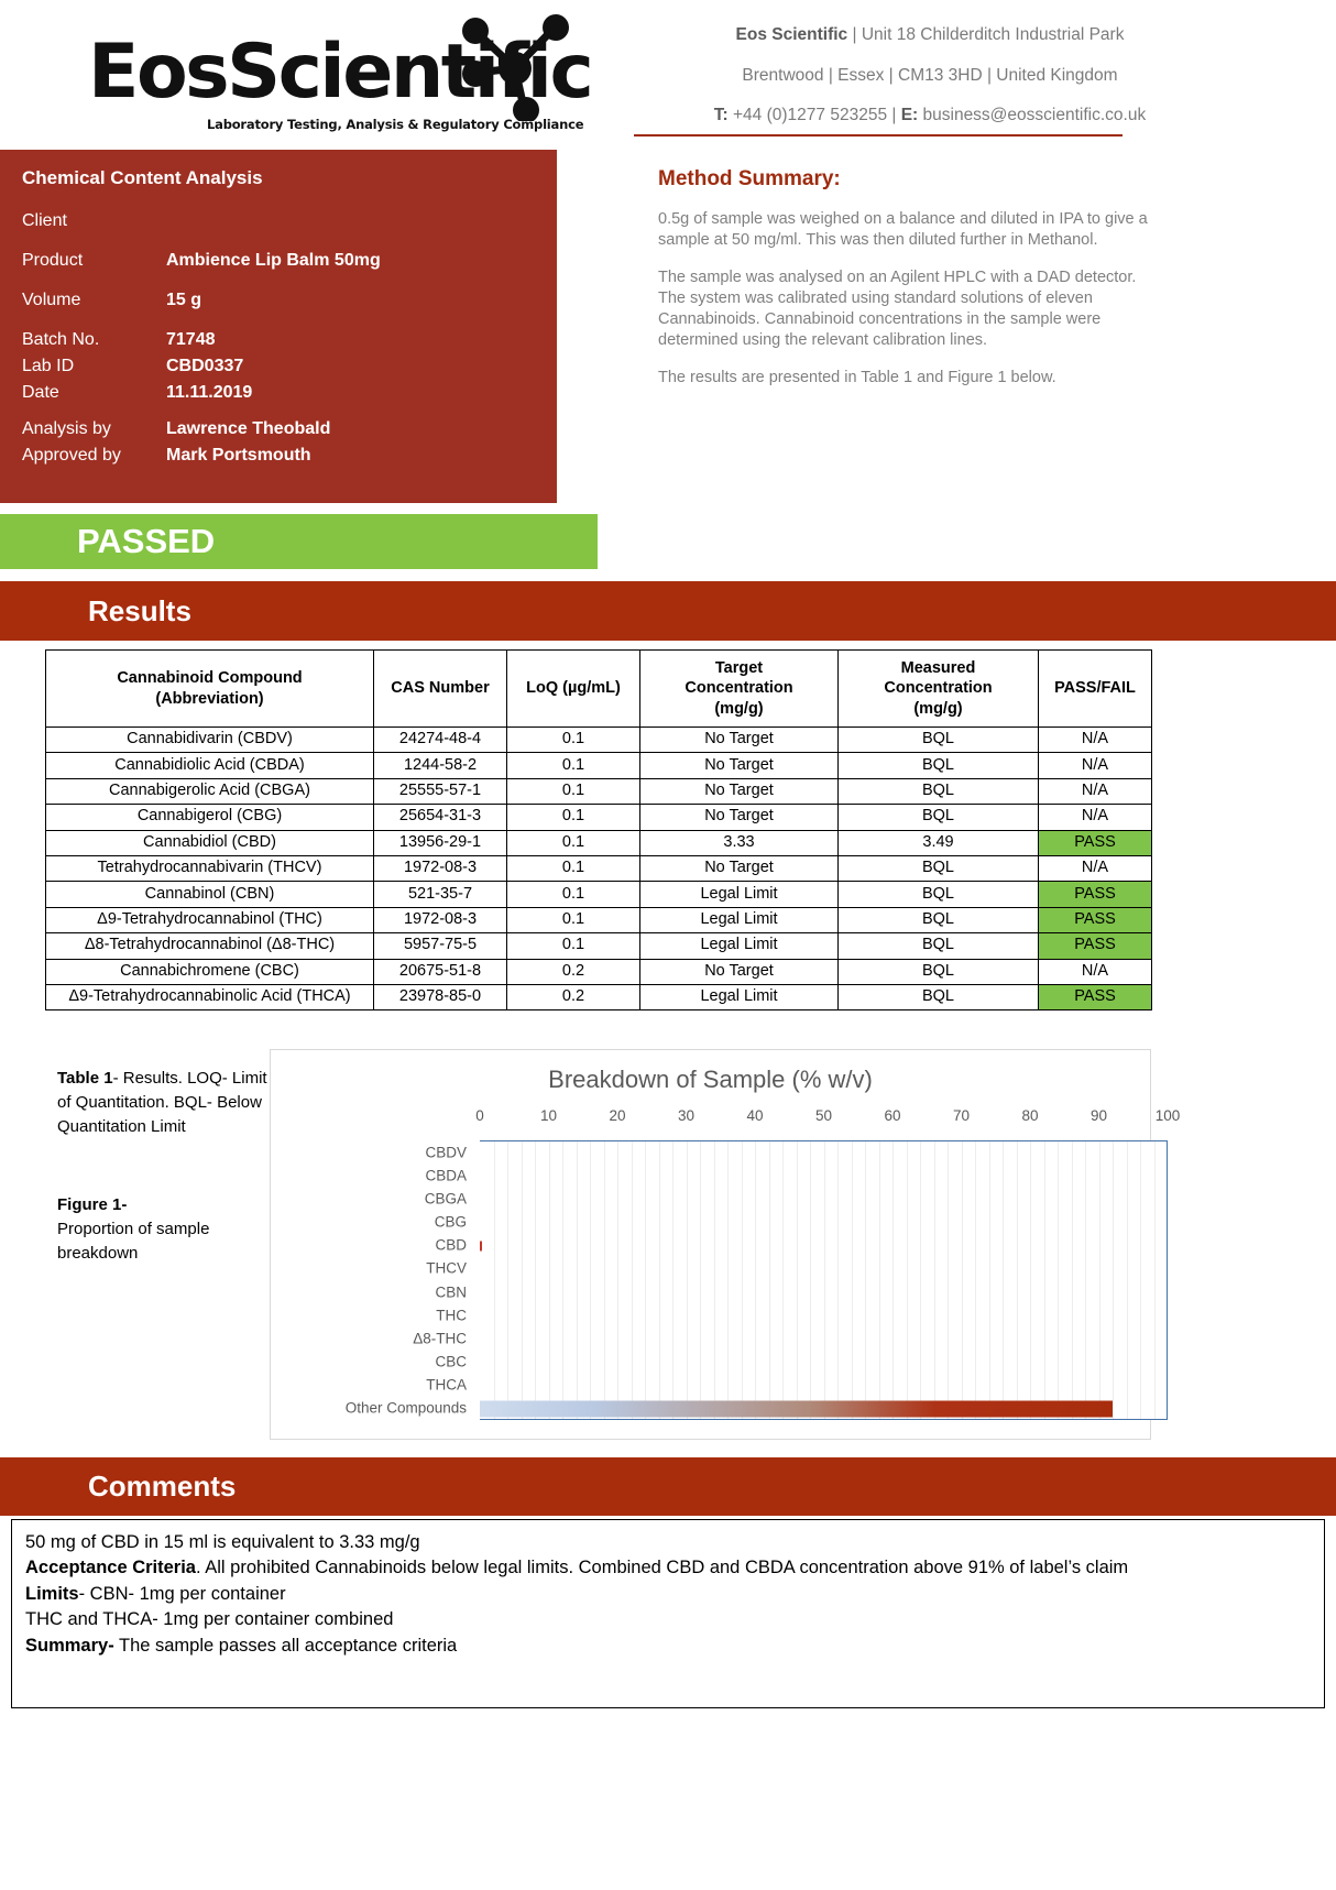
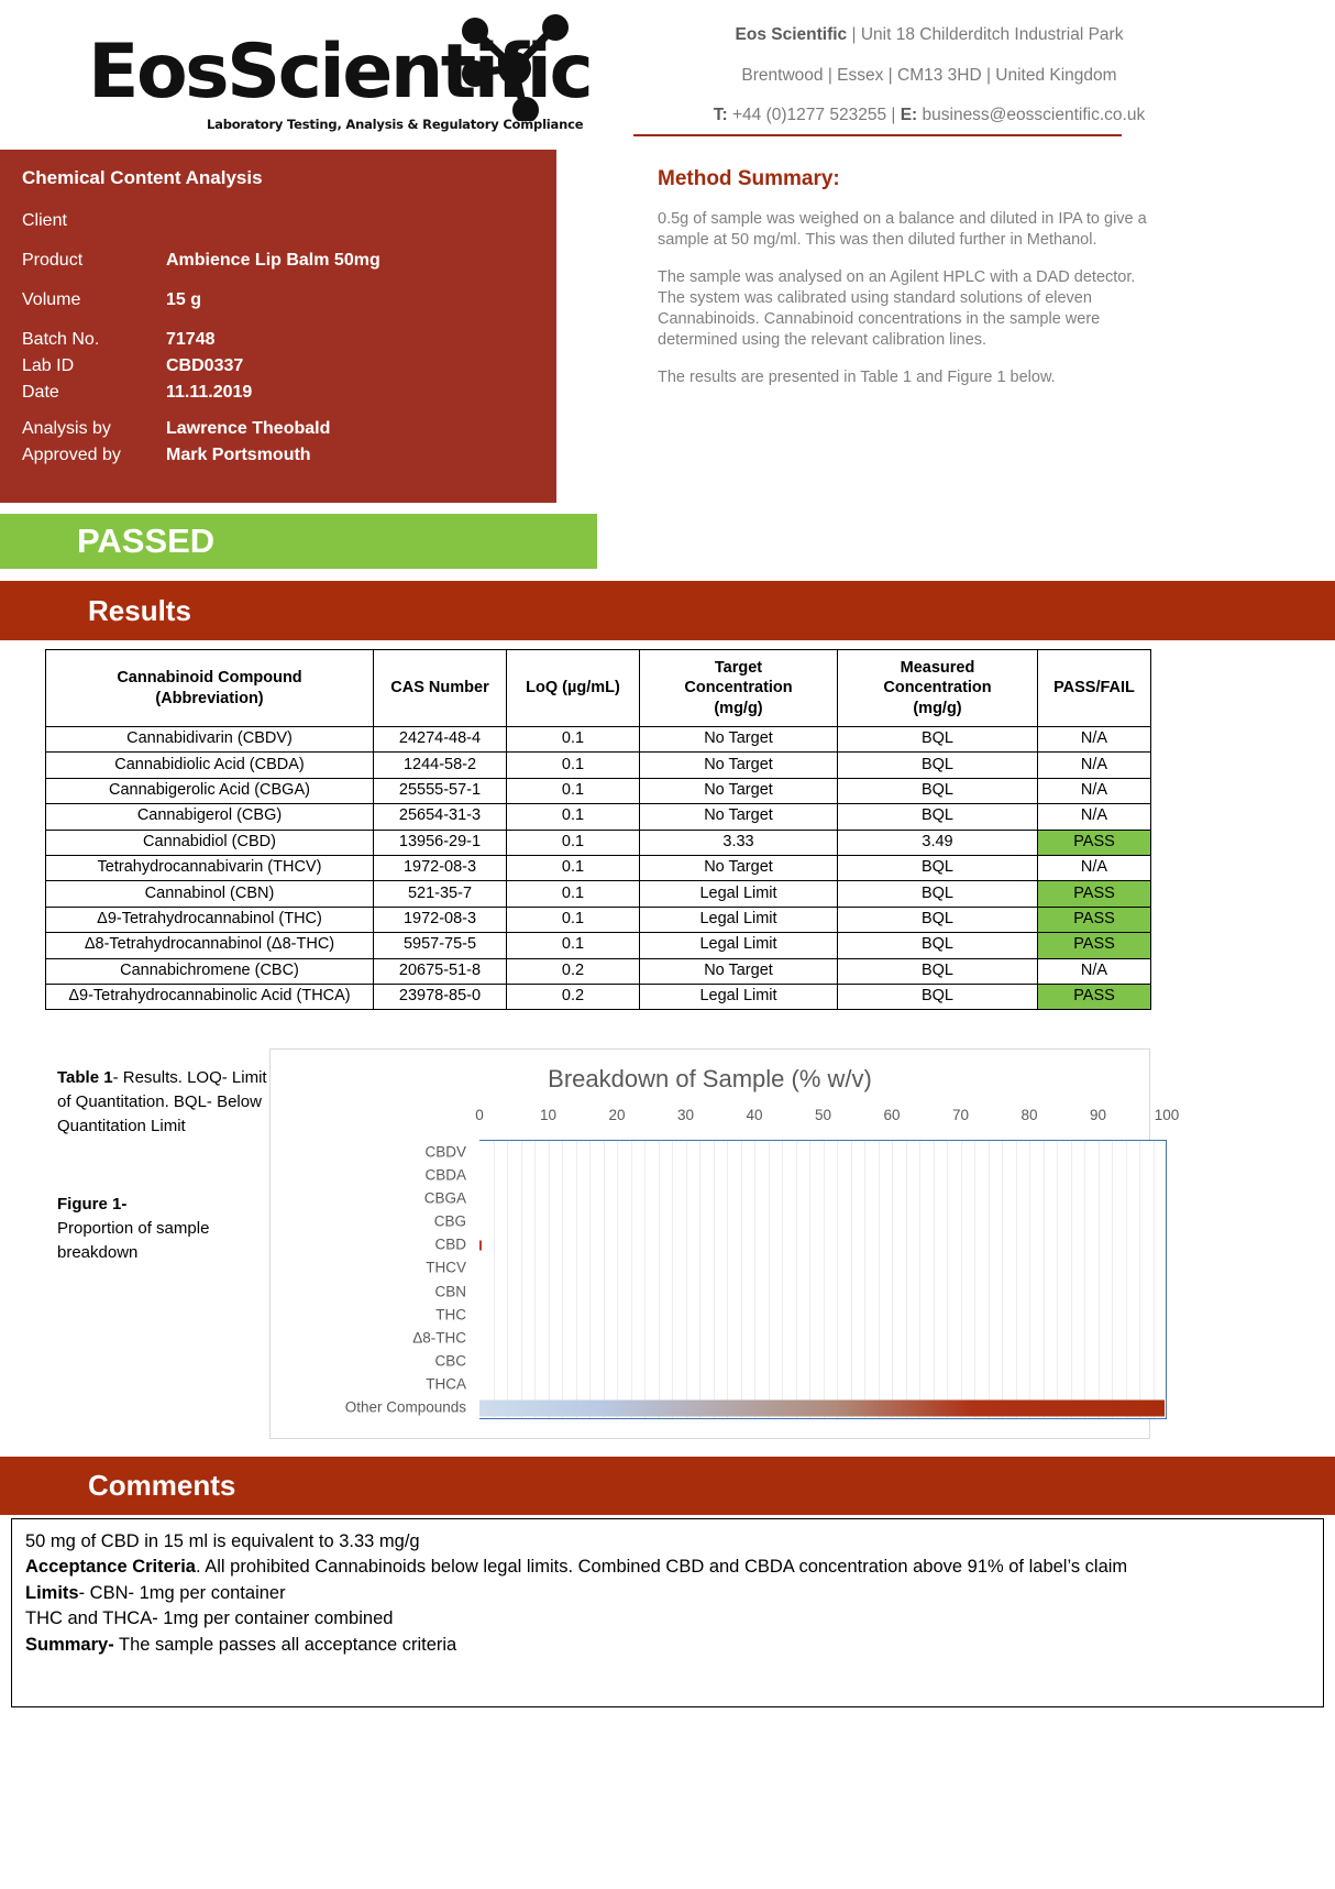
Other Compounds: 92 -> 100
